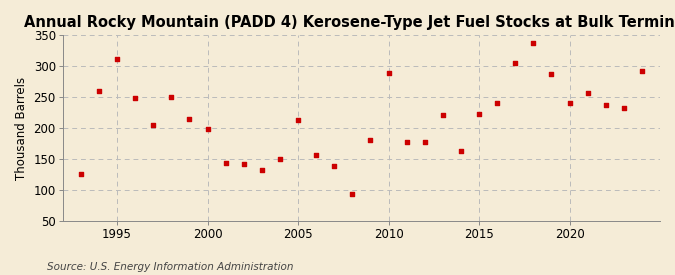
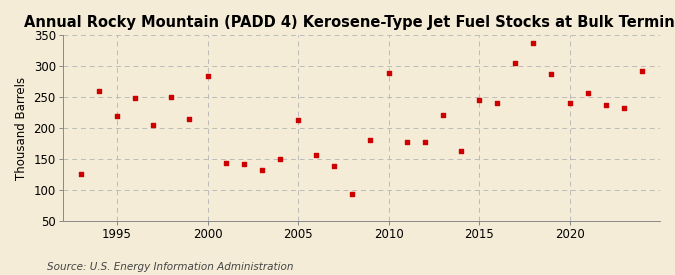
1995: 312 -> 220
2000: 198 -> 284
2015: 222 -> 246
